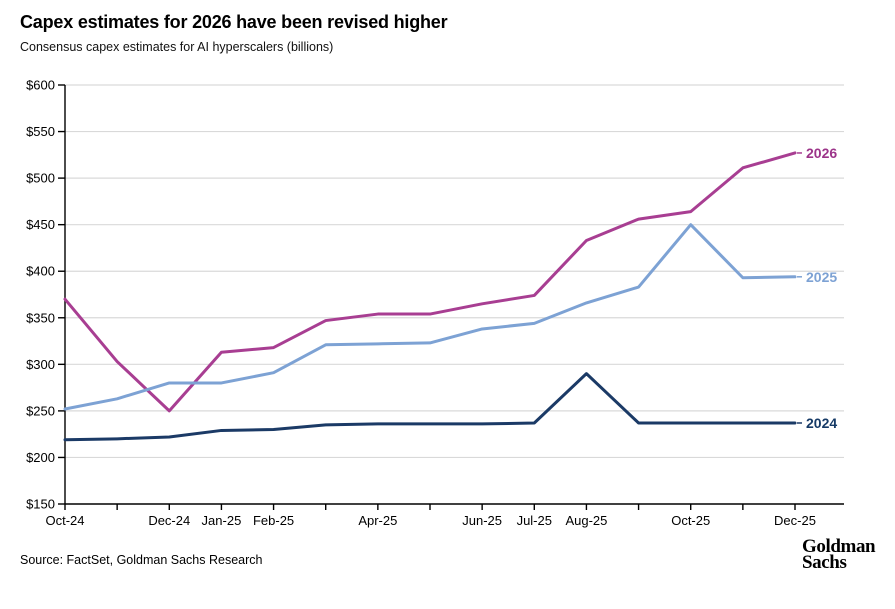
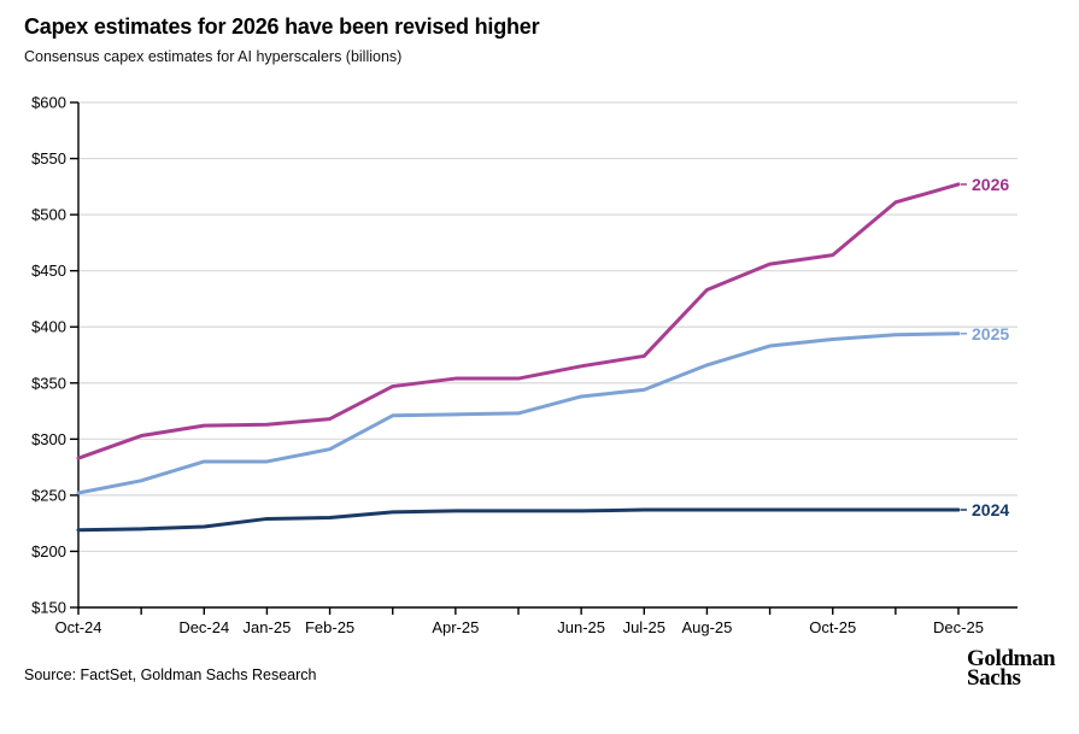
2026/Oct-24: $370 -> $280
2026/Dec-24: $250 -> $310
2024/Aug-25: $290 -> $240
2025/Oct-25: $450 -> $390
